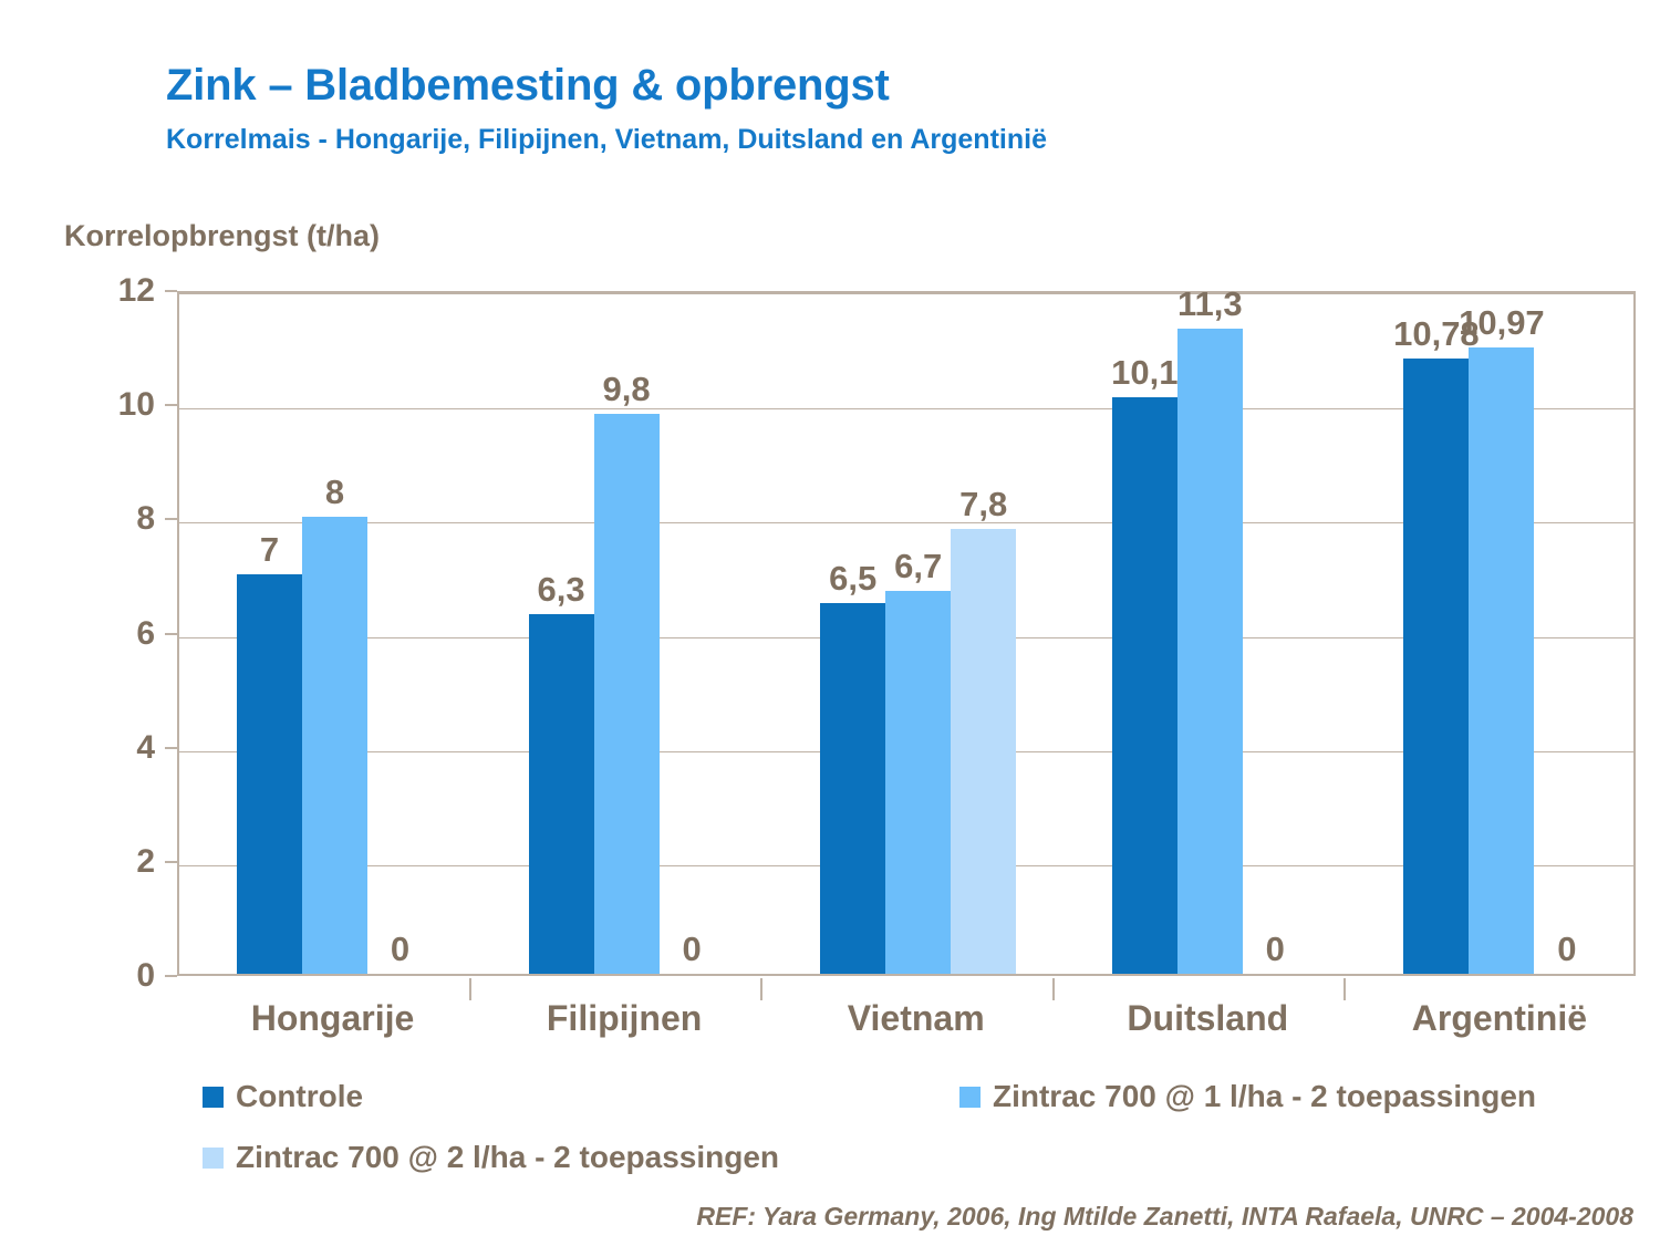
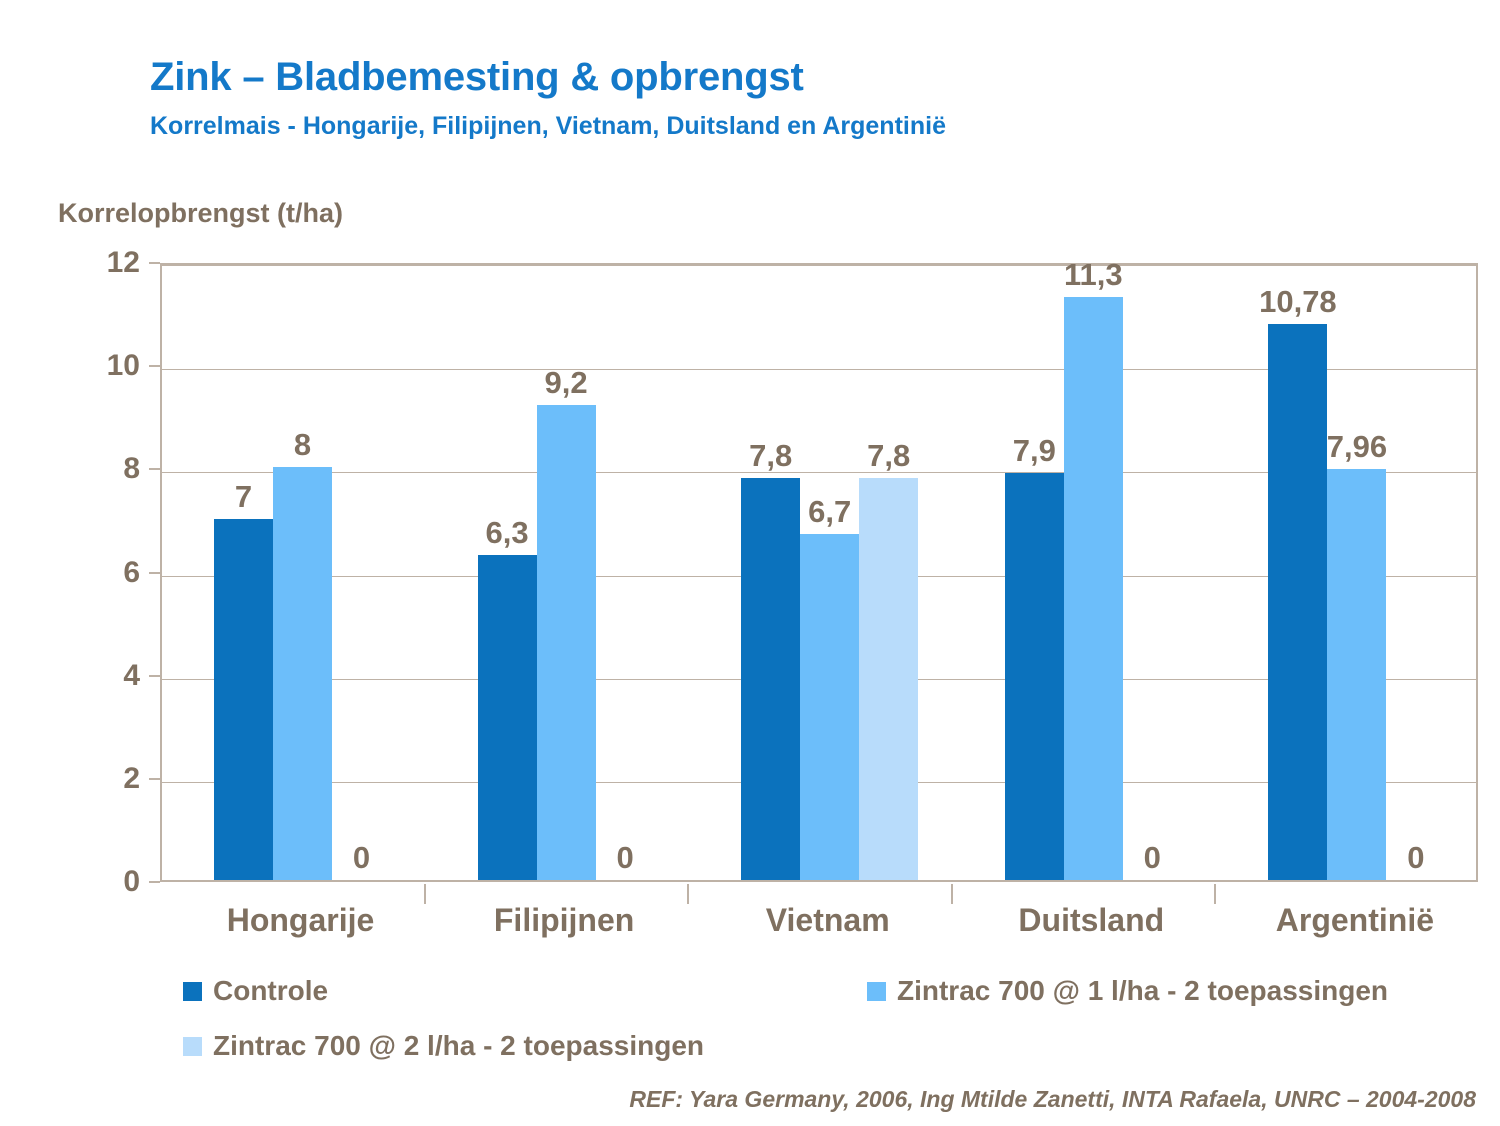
Zintrac 700 @ 1 l/ha - 2 toepassingen/Filipijnen: 9,8 -> 9,2
Controle/Vietnam: 6,5 -> 7,8
Controle/Duitsland: 10,1 -> 7,9
Zintrac 700 @ 1 l/ha - 2 toepassingen/Argentinië: 10,97 -> 7,96
